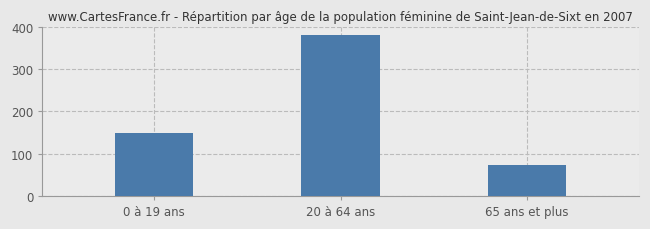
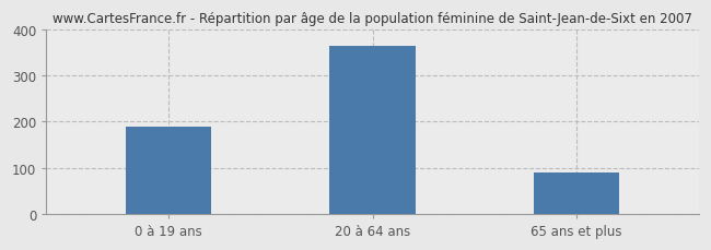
0 à 19 ans: 148 -> 190
20 à 64 ans: 380 -> 365
65 ans et plus: 74 -> 90
